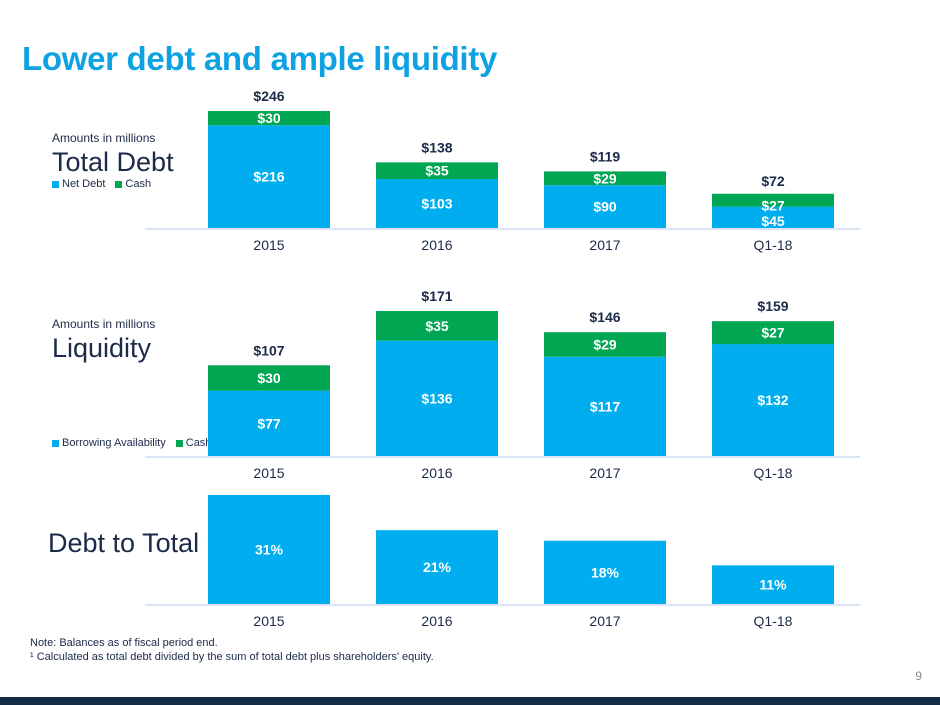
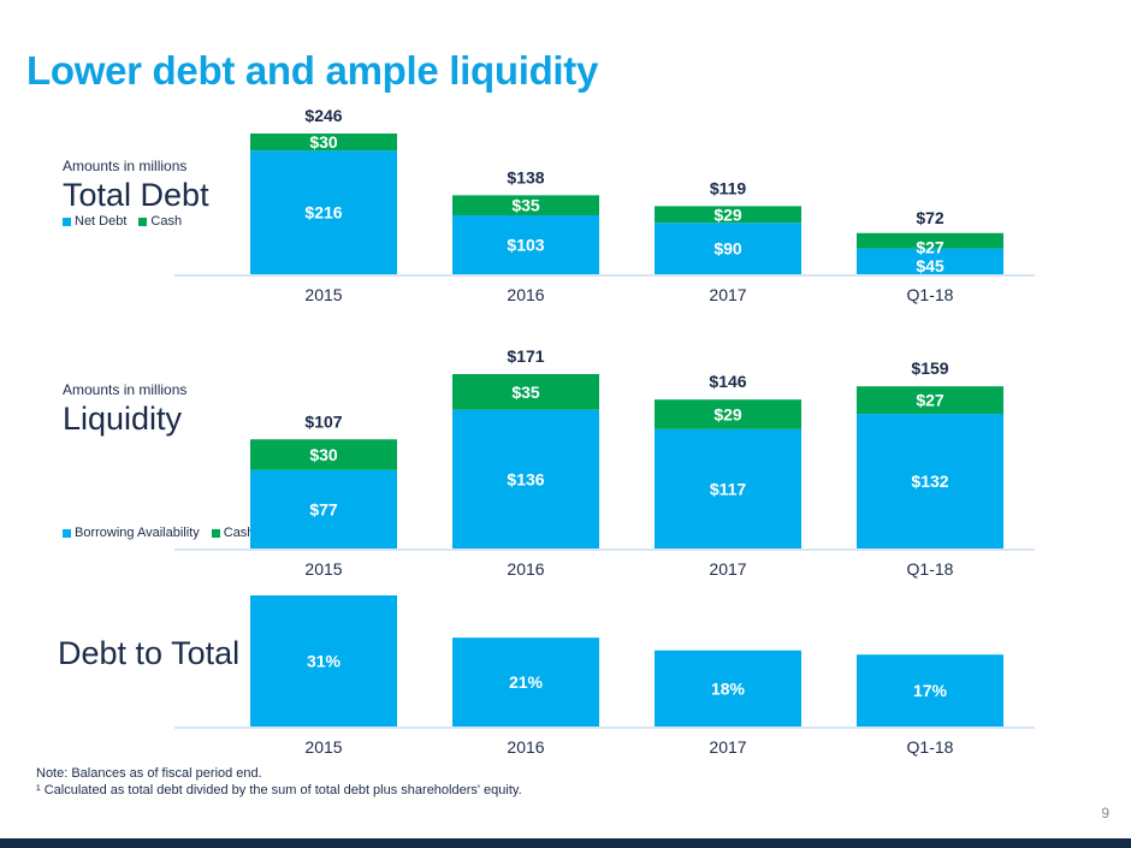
Debt to Total Capital/Q1-18: 11% -> 17%
